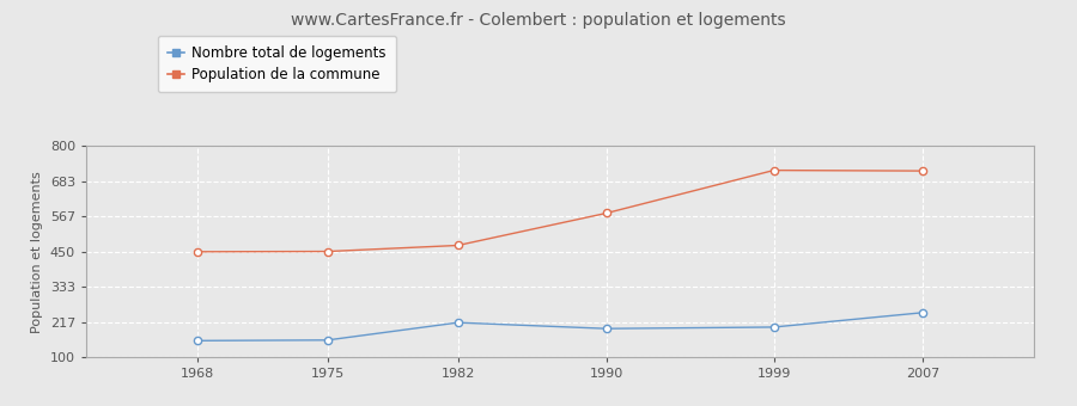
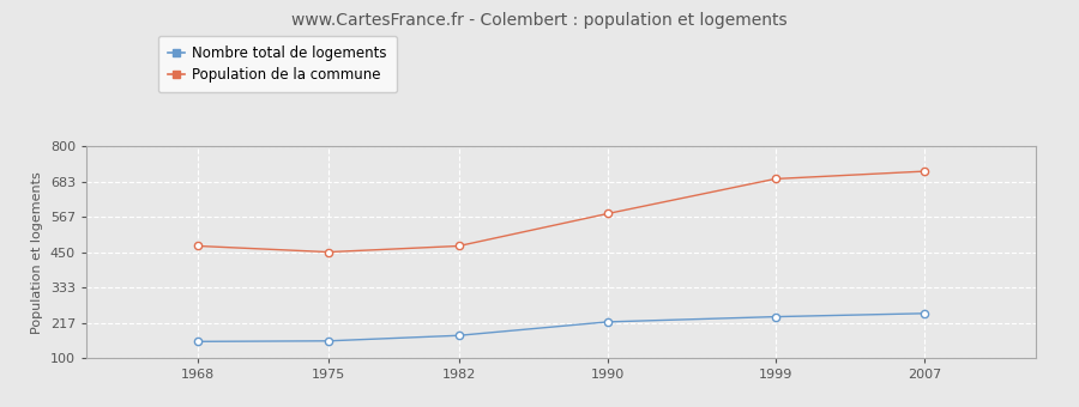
Population de la commune/1968: 450 -> 471
Nombre total de logements/1982: 215 -> 175
Nombre total de logements/1990: 195 -> 220
Nombre total de logements/1999: 200 -> 237
Population de la commune/1999: 720 -> 693
